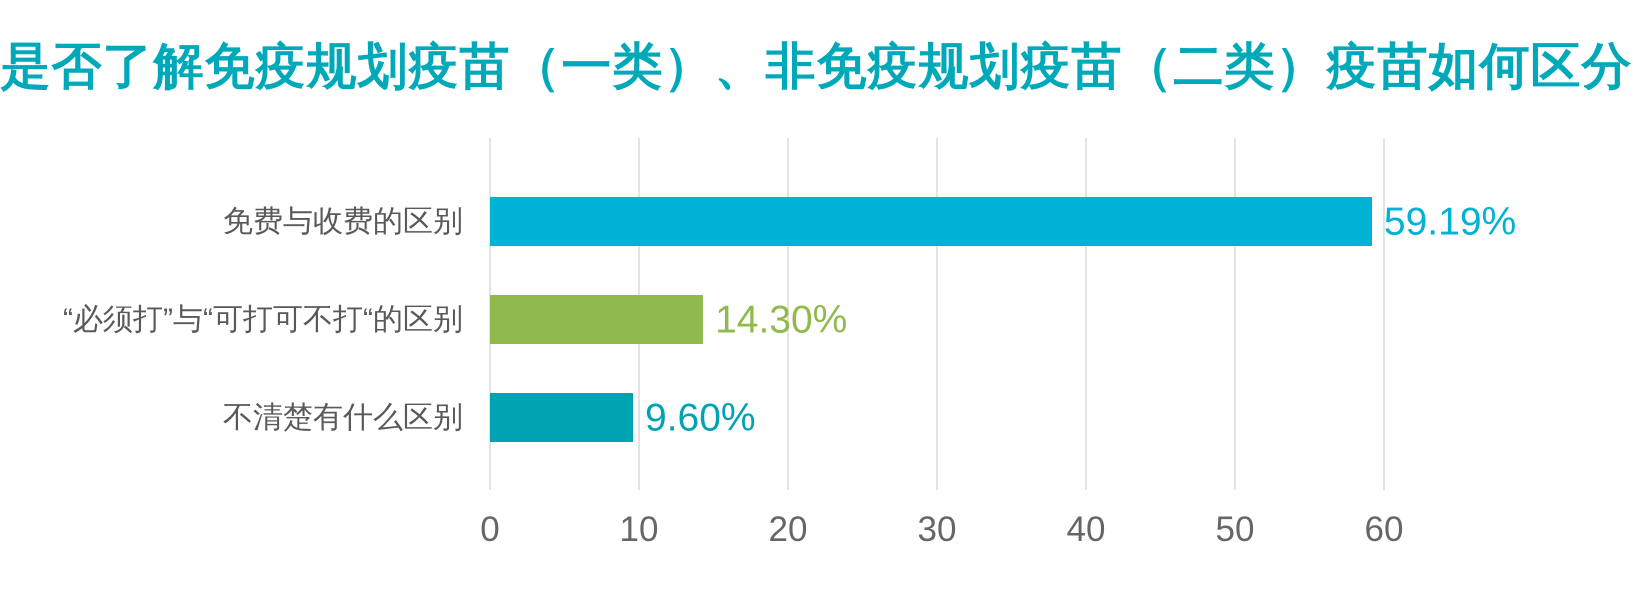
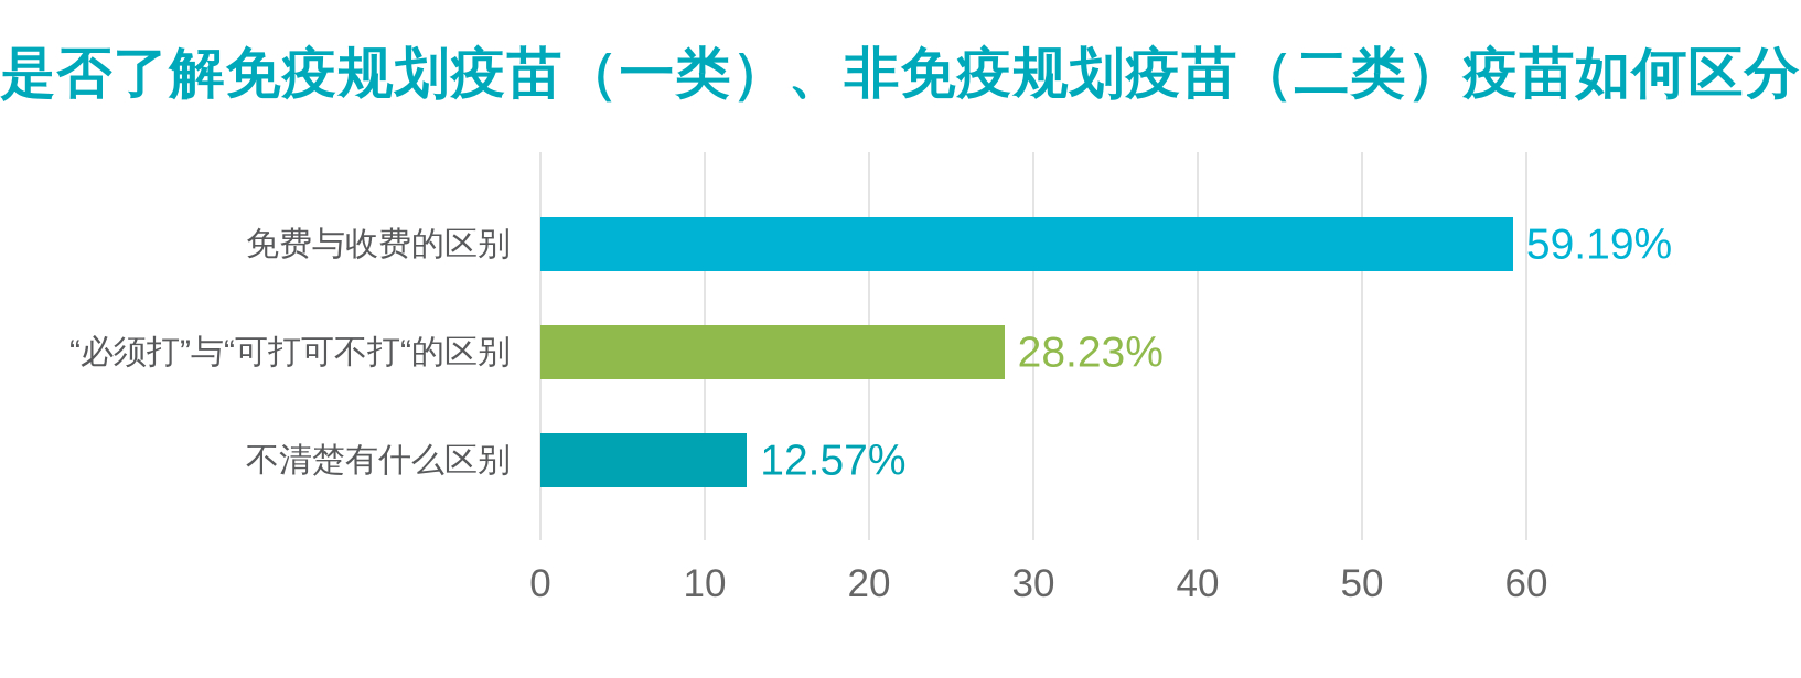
“必须打”与“可打可不打“的区别: 14.30% -> 28.23%
不清楚有什么区别: 9.60% -> 12.57%
